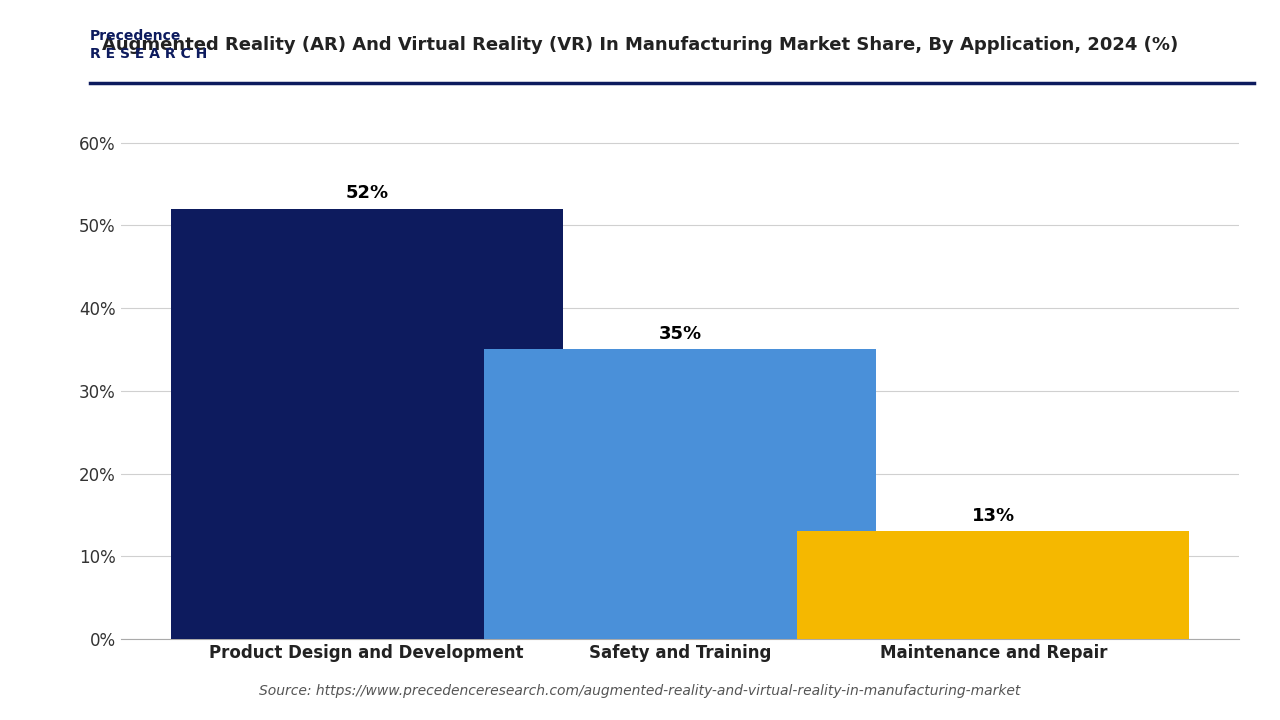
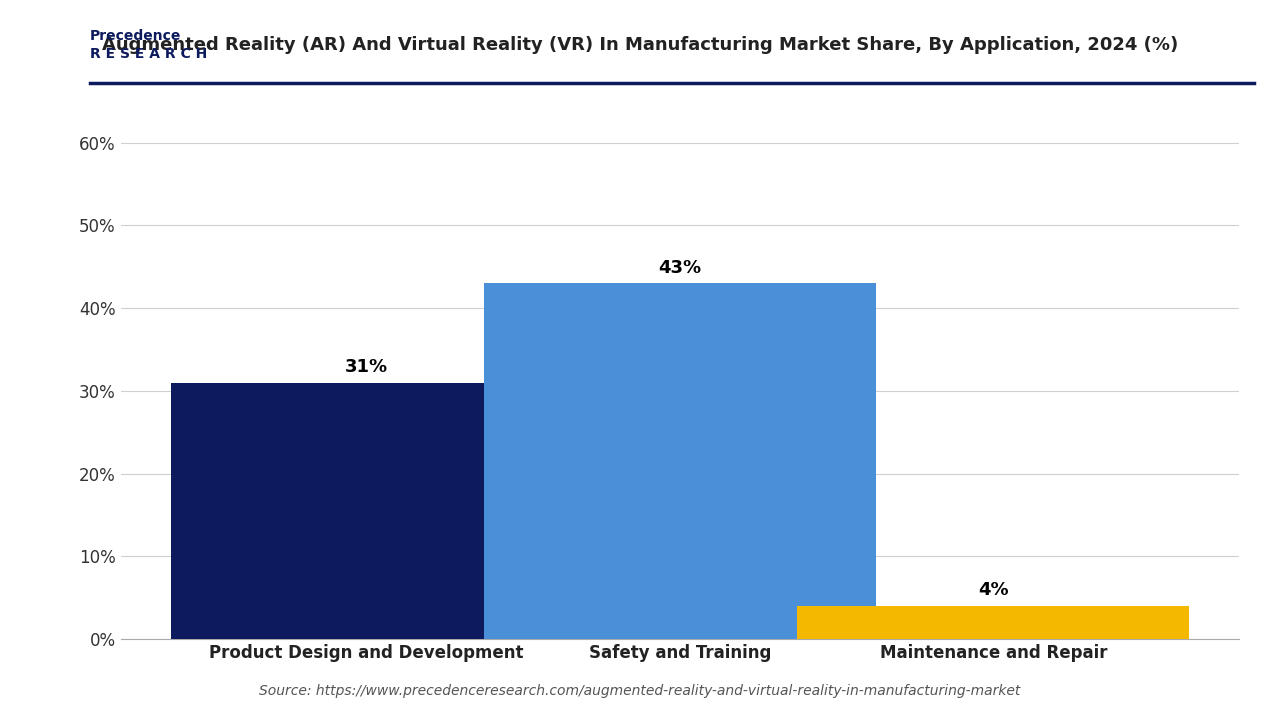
Product Design and Development: 52% -> 31%
Safety and Training: 35% -> 43%
Maintenance and Repair: 13% -> 4%
